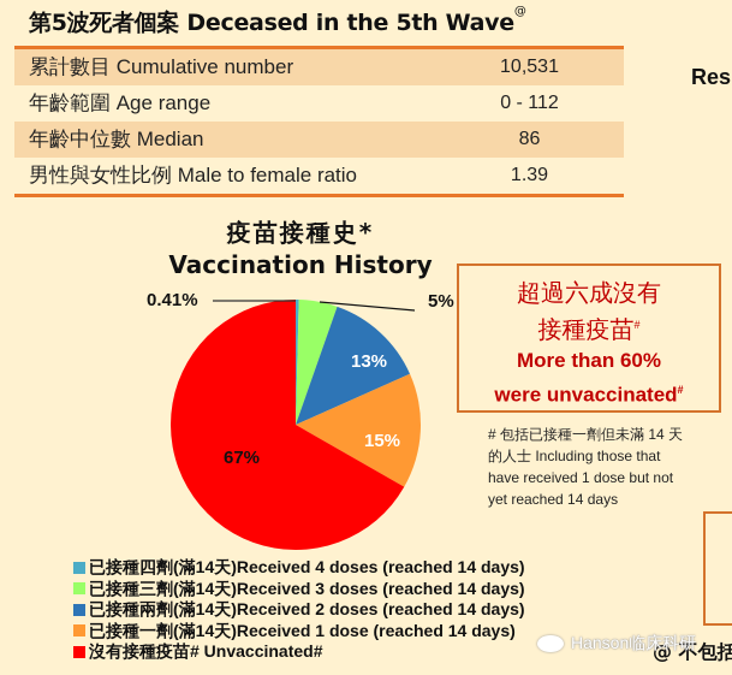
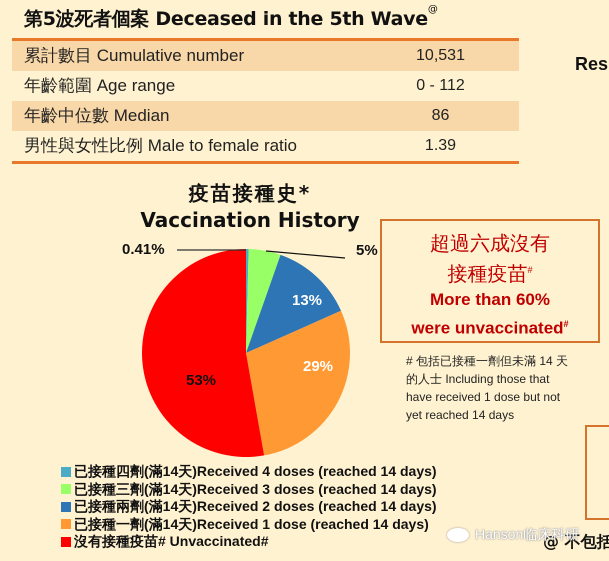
已接種一劑(滿14天)Received 1 dose (reached 14 days): 15% -> 29%
沒有接種疫苗# Unvaccinated#: 67% -> 53%
